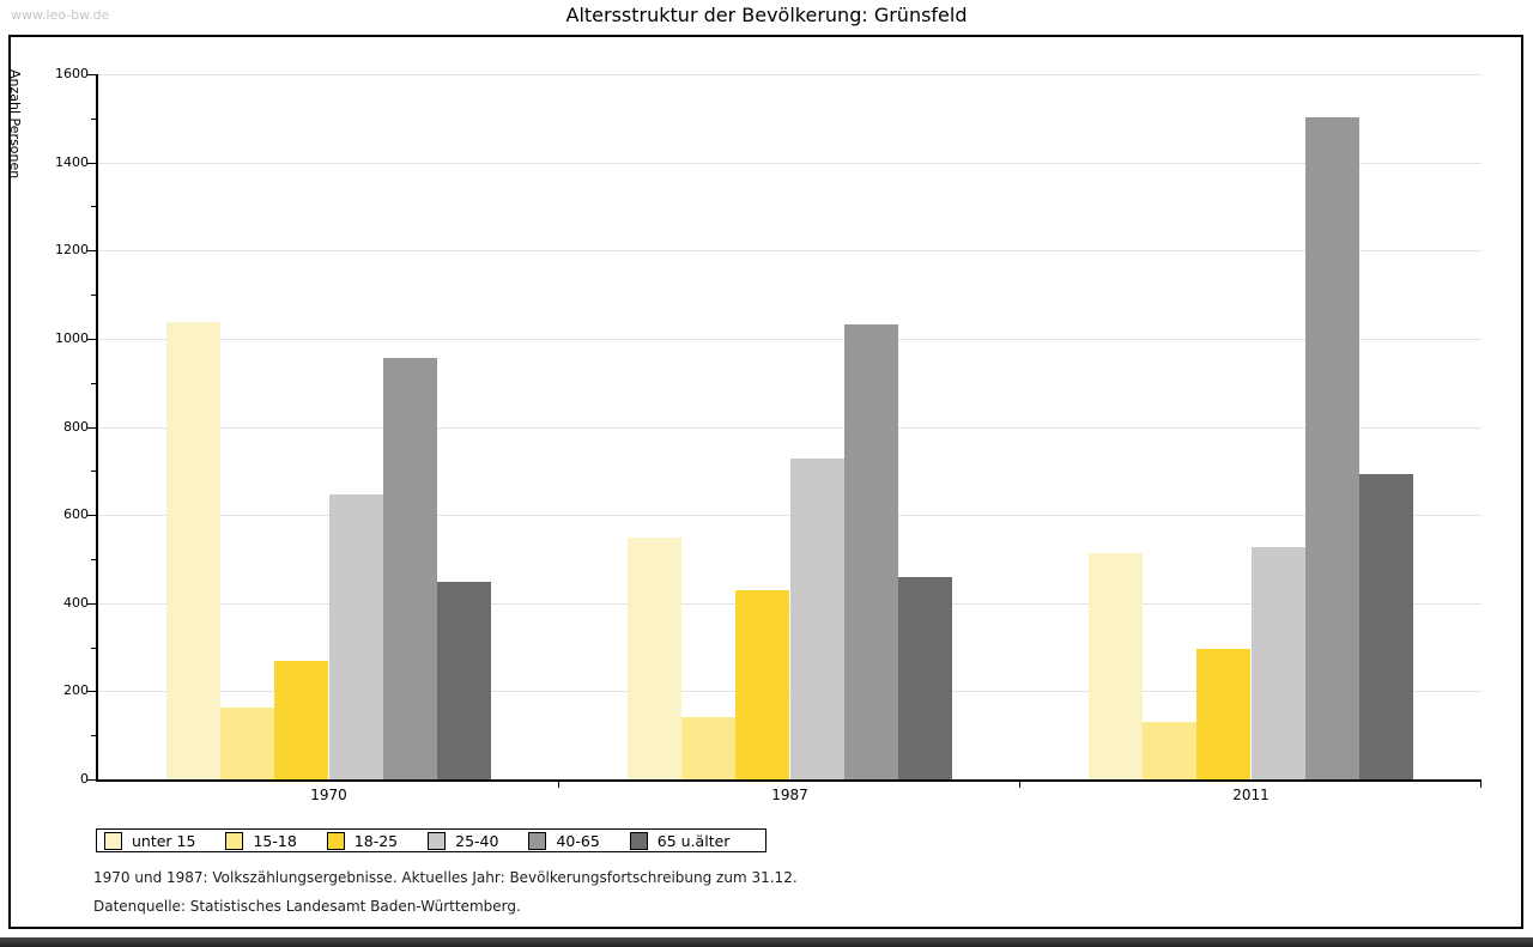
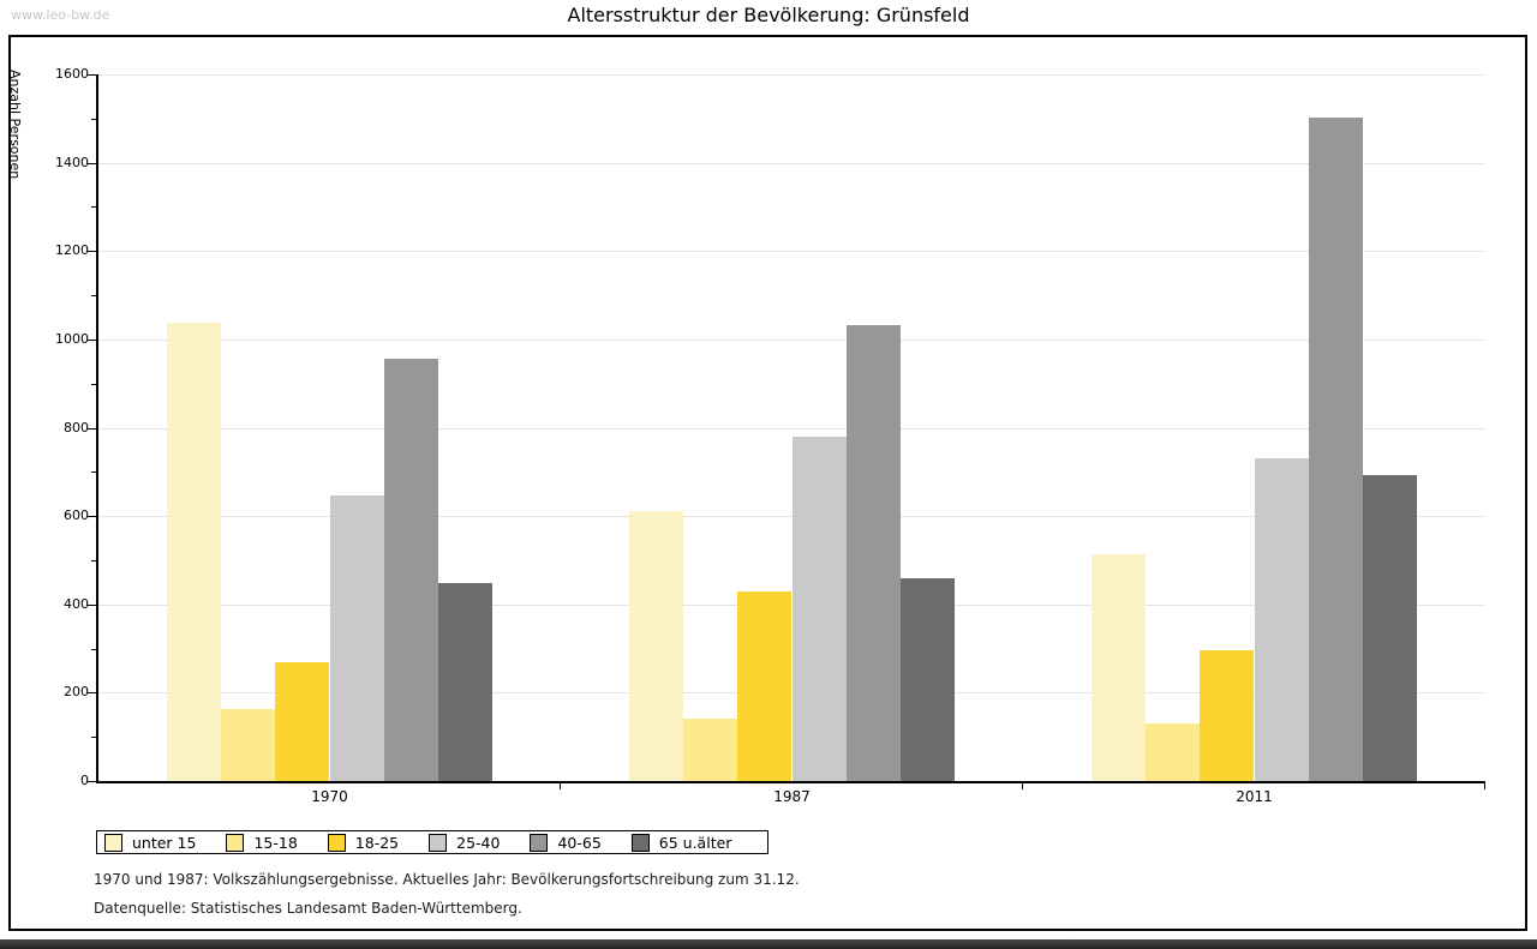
unter 15/1987: 550 -> 610
25-40/1987: 730 -> 780
25-40/2011: 530 -> 730
